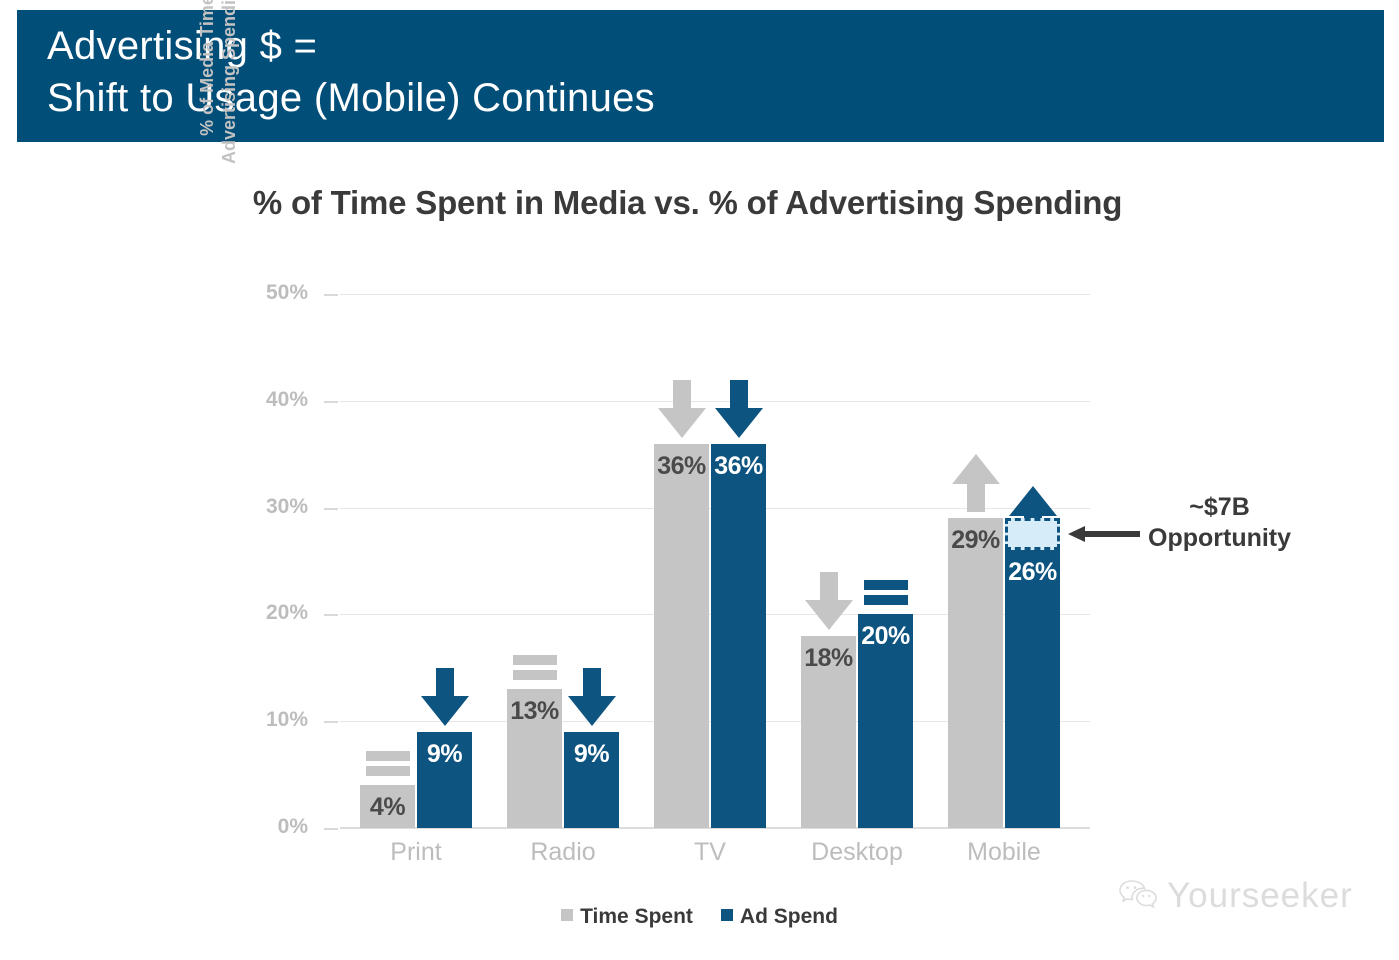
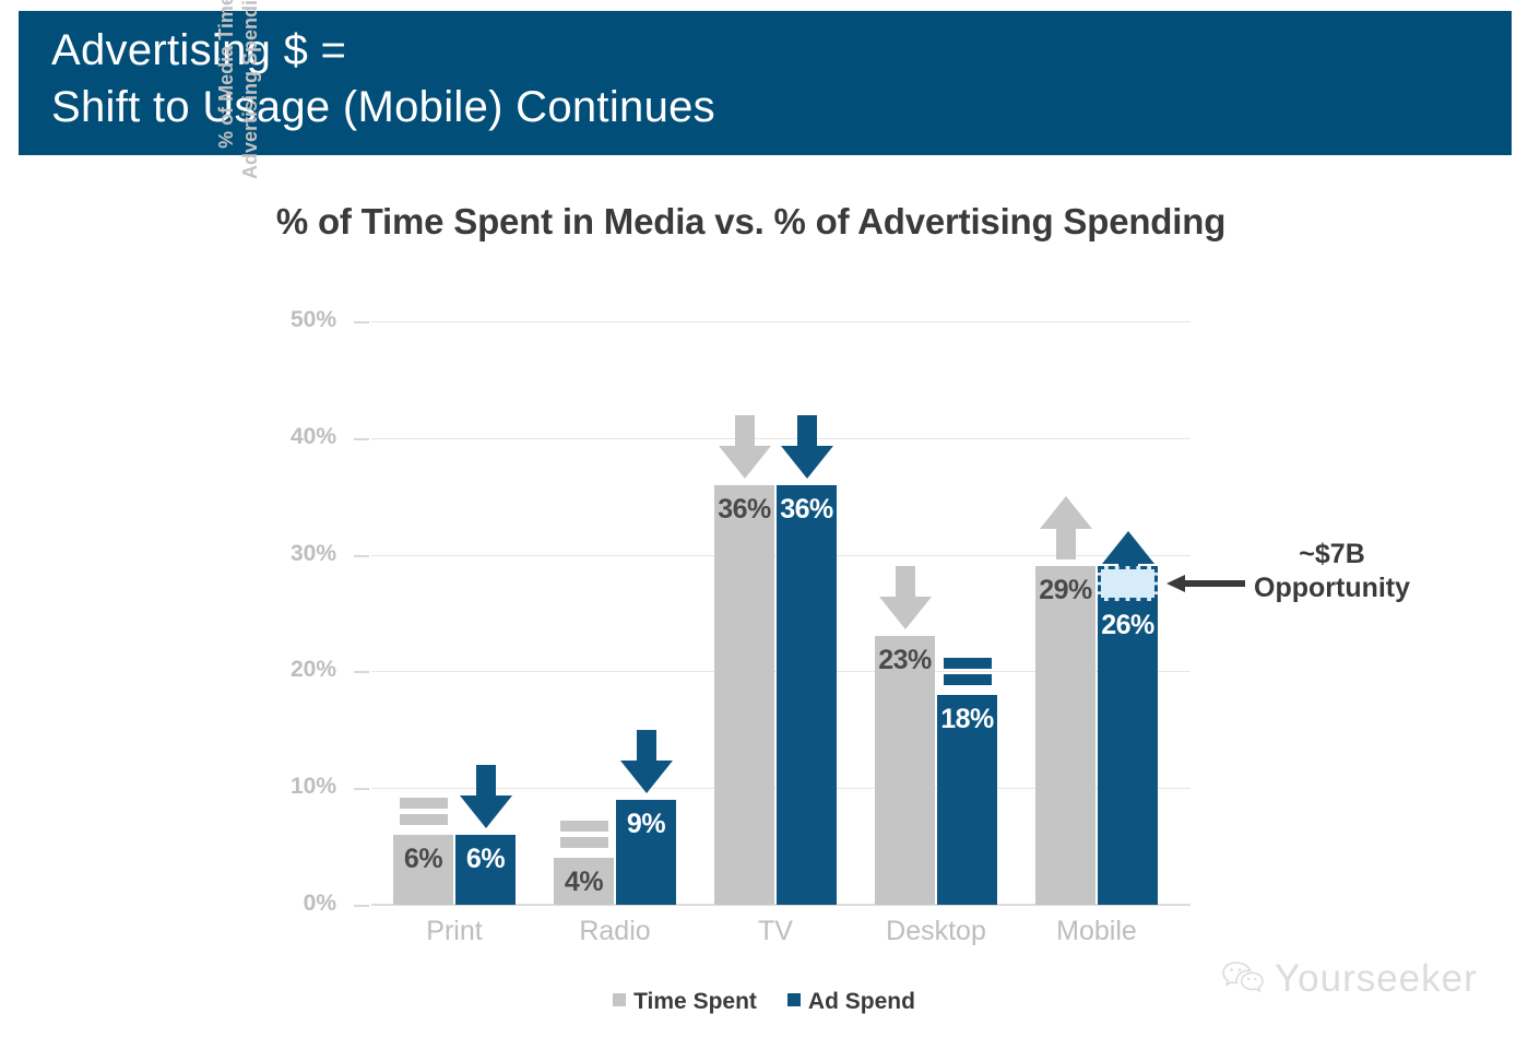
Time Spent/Print: 4% -> 6%
Ad Spend/Print: 9% -> 6%
Time Spent/Radio: 13% -> 4%
Time Spent/Desktop: 18% -> 23%
Ad Spend/Desktop: 20% -> 18%
